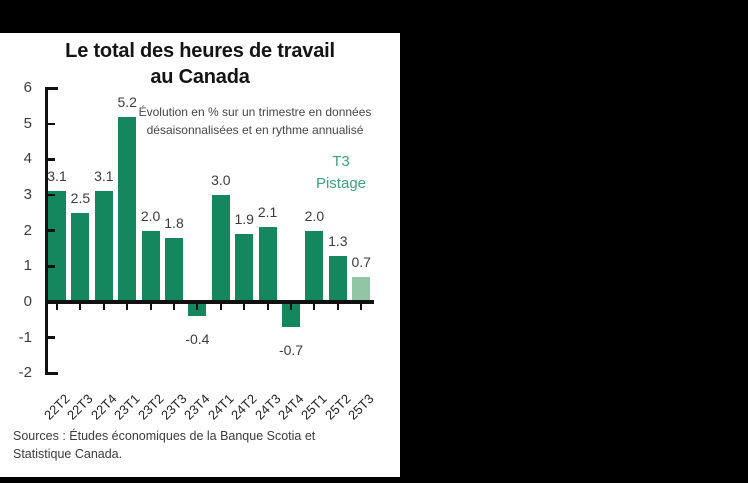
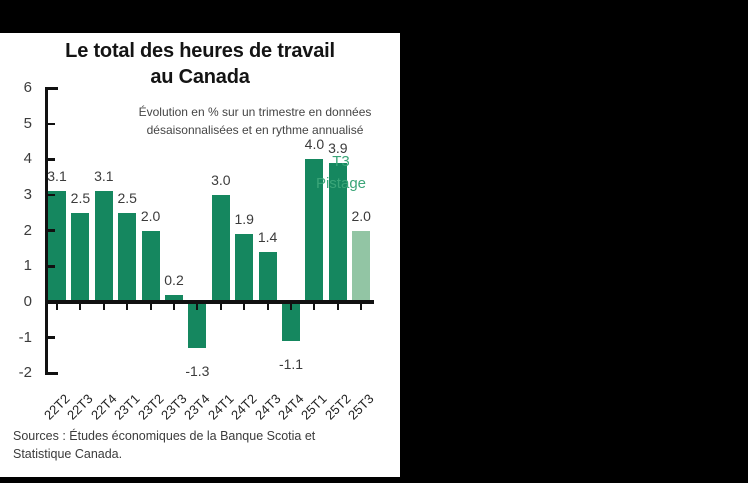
23T1: 5.2 -> 2.5
23T3: 1.8 -> 0.2
23T4: -0.4 -> -1.3
24T3: 2.1 -> 1.4
24T4: -0.7 -> -1.1
25T1: 2.0 -> 4.0
25T2: 1.3 -> 3.9
25T3: 0.7 -> 2.0
